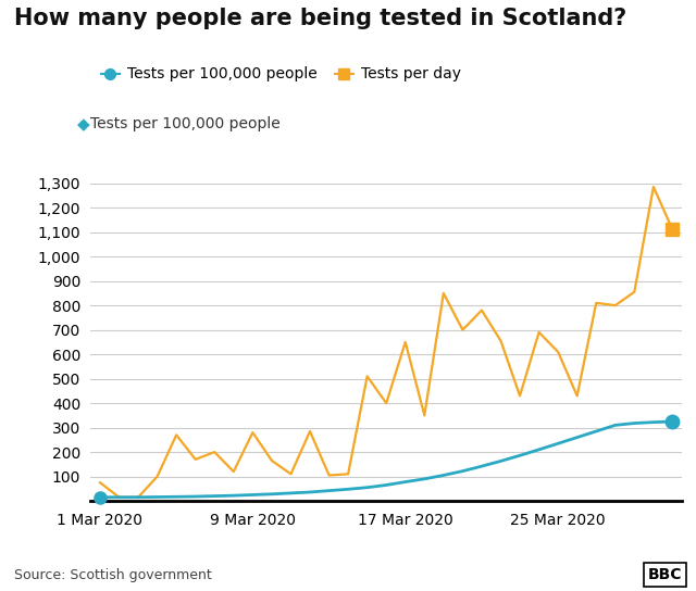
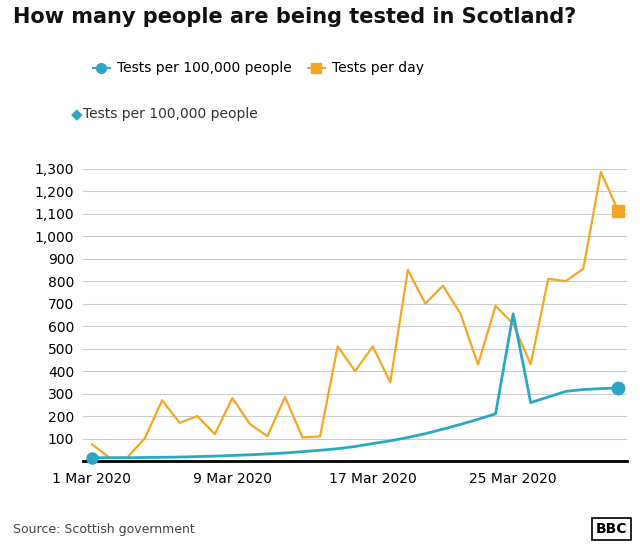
Tests per day/17 Mar 2020: 650 -> 510
Tests per 100,000 people/25 Mar 2020: 235 -> 655
